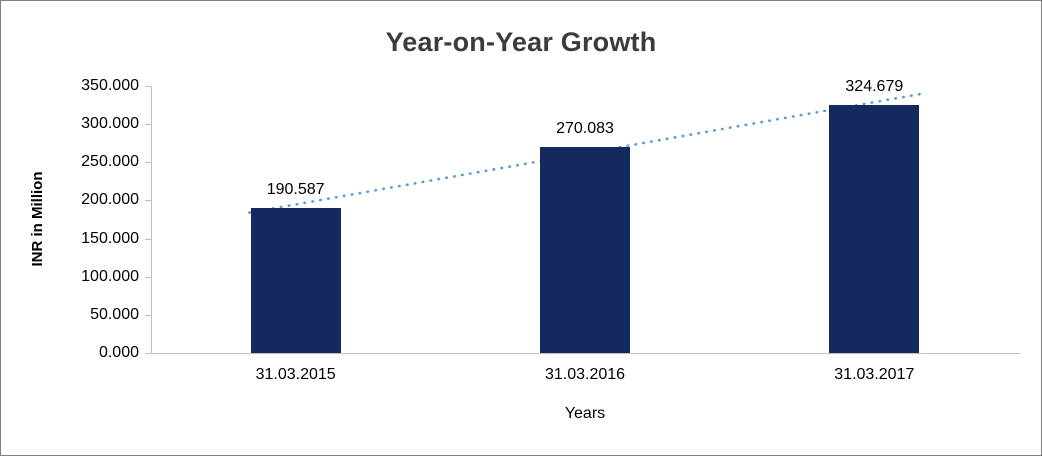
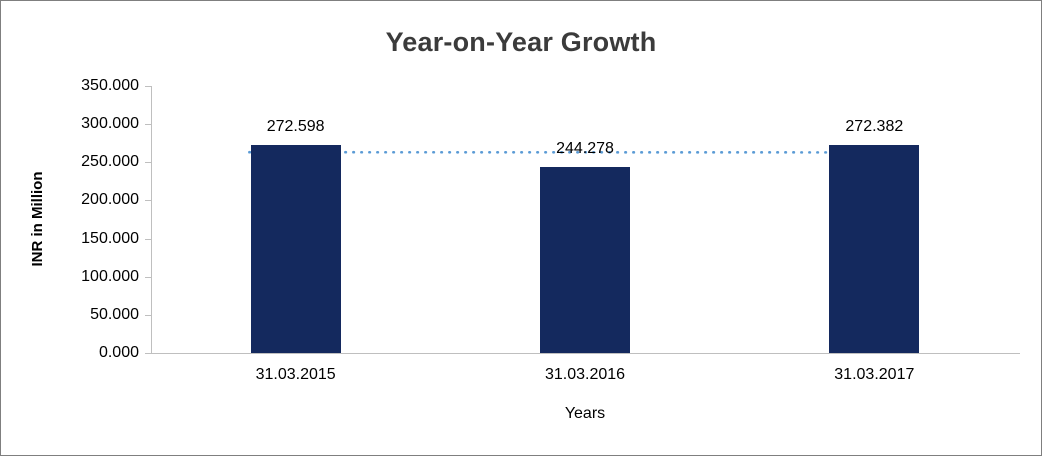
31.03.2015: 190.587 -> 272.598
31.03.2016: 270.083 -> 244.278
31.03.2017: 324.679 -> 272.382
